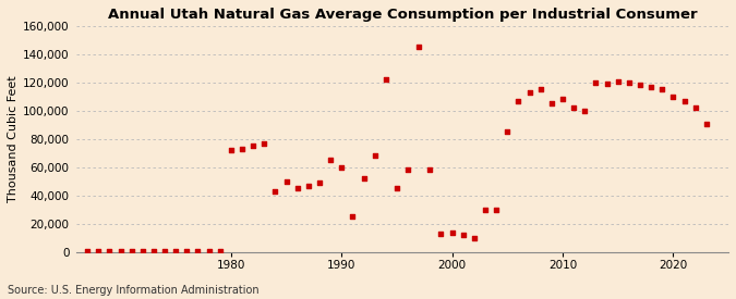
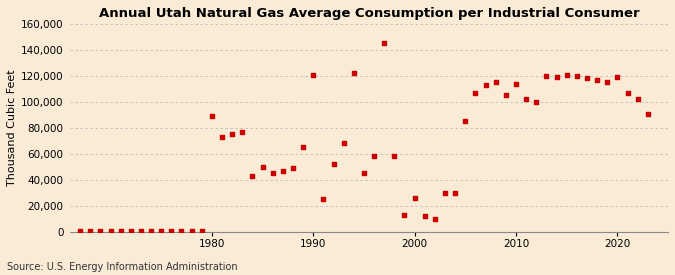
1980: 72,000 -> 89,000
1990: 60,000 -> 121,000
2000: 14,000 -> 26,000
2010: 108,000 -> 114,000
2020: 110,000 -> 119,000
